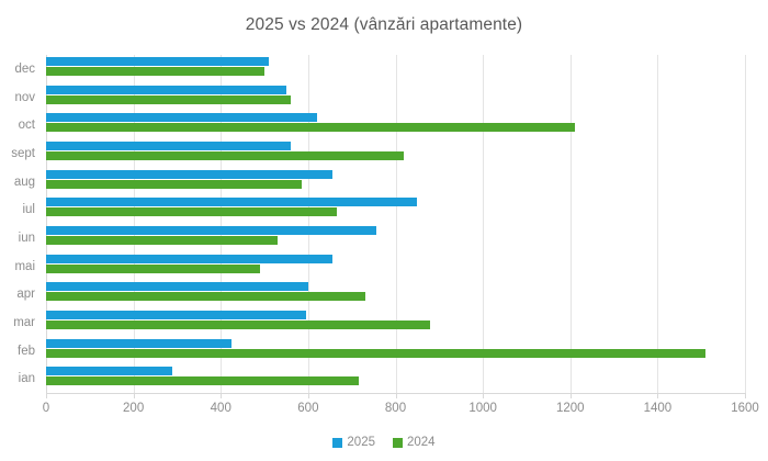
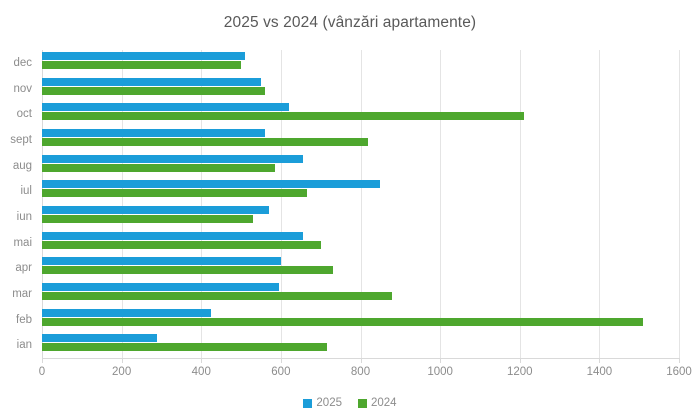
2024/mai: 490 -> 700
2025/iun: 760 -> 570
